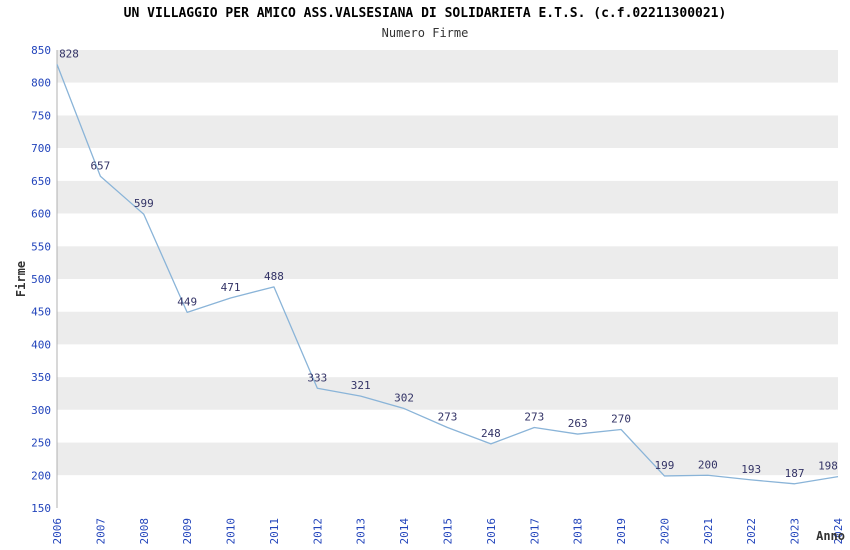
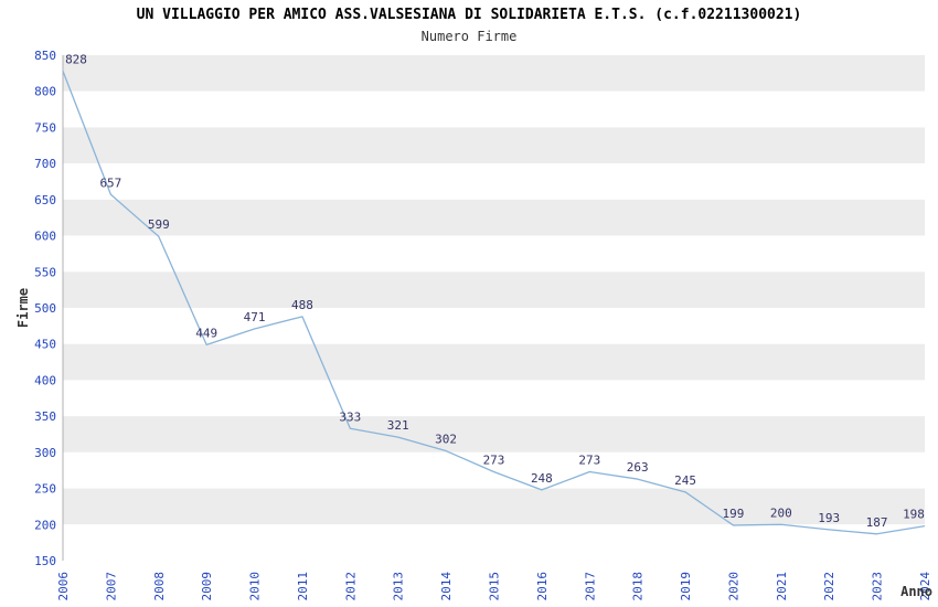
2019: 270 -> 245
